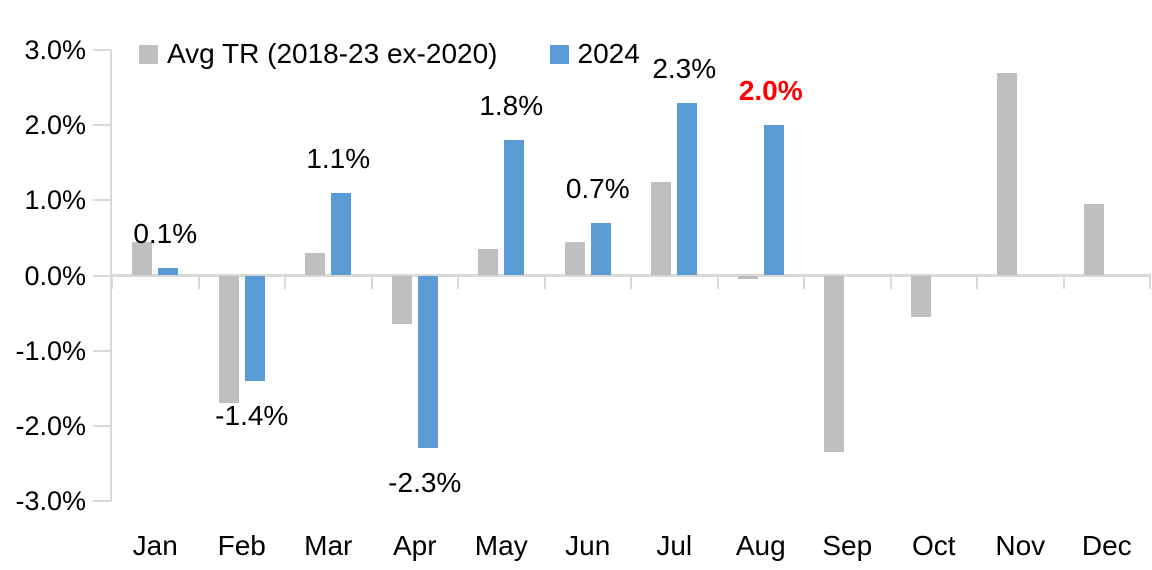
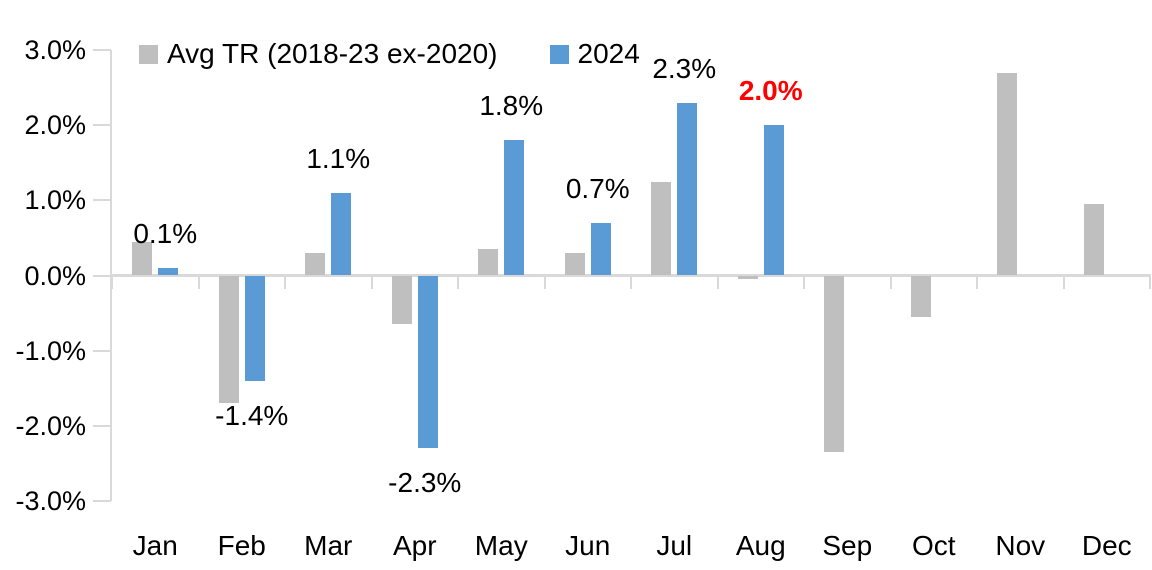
Avg TR (2018-23 ex-2020)/Jun: 0.5% -> 0.3%
